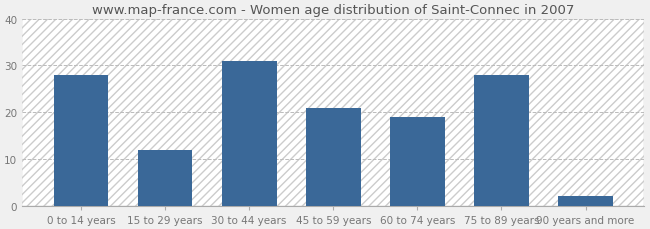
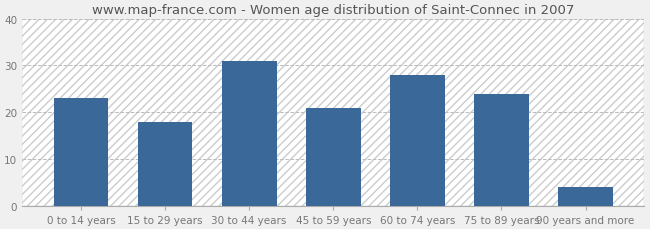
0 to 14 years: 28 -> 23
15 to 29 years: 12 -> 18
60 to 74 years: 19 -> 28
75 to 89 years: 28 -> 24
90 years and more: 2 -> 4
